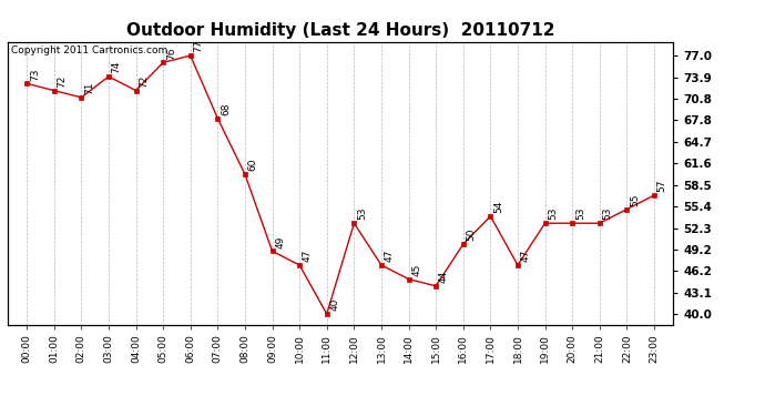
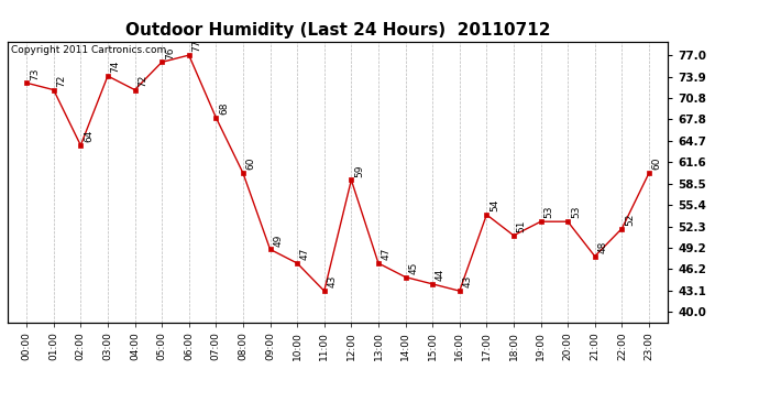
02:00: 71 -> 64
11:00: 40 -> 43
12:00: 53 -> 59
16:00: 50 -> 43
18:00: 47 -> 51
21:00: 53 -> 48
22:00: 55 -> 52
23:00: 57 -> 60
